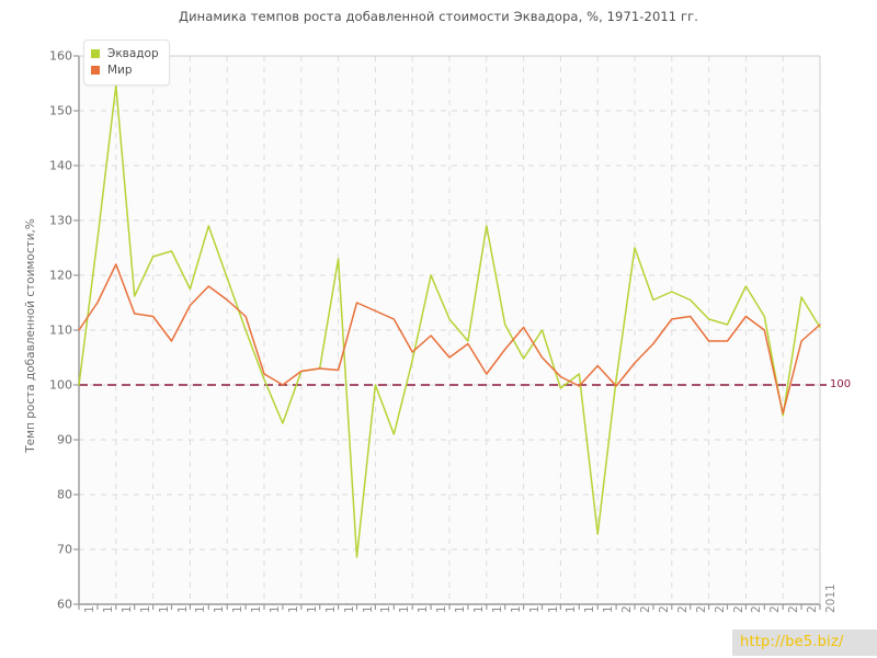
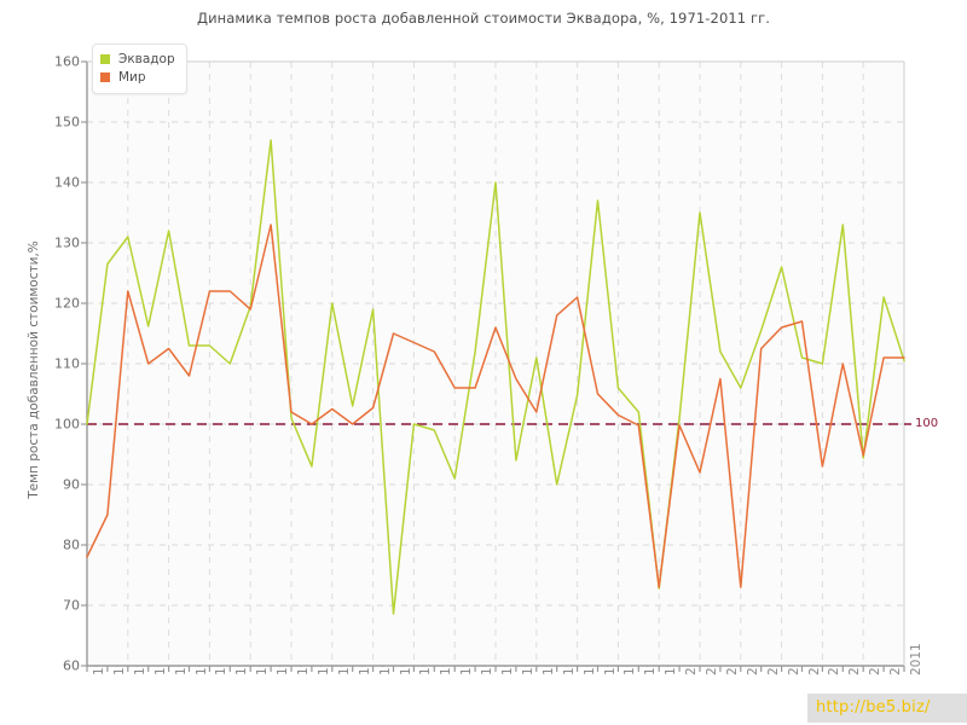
Мир/1971: 110 -> 78
Мир/1972: 115 -> 85
Эквадор/1973: 155 -> 131
Мир/1974: 113 -> 110
Эквадор/1975: 123 -> 132
Эквадор/1976: 124 -> 113
Эквадор/1977: 118 -> 113
Мир/1977: 114 -> 122
Эквадор/1978: 129 -> 110
Мир/1978: 118 -> 122
Мир/1979: 116 -> 119
Эквадор/1980: 110 -> 147
Мир/1980: 112 -> 133
Эквадор/1983: 102 -> 120
Мир/1984: 103 -> 100
Эквадор/1985: 123 -> 119
Эквадор/1988: 91 -> 99
Эквадор/1989: 104 -> 91
Эквадор/1990: 120 -> 112
Мир/1990: 109 -> 106
Эквадор/1991: 112 -> 140
Мир/1991: 105 -> 116
Эквадор/1992: 108 -> 94
Эквадор/1993: 129 -> 111
Эквадор/1994: 111 -> 90
Мир/1994: 106 -> 118
Мир/1995: 110 -> 121
Эквадор/1996: 110 -> 137
Эквадор/1997: 99 -> 106
Мир/1999: 104 -> 73
Эквадор/2001: 125 -> 135
Мир/2001: 104 -> 92
Эквадор/2002: 116 -> 112
Эквадор/2003: 117 -> 106
Мир/2003: 112 -> 73
Эквадор/2005: 112 -> 126
Мир/2005: 108 -> 116
Мир/2006: 108 -> 117
Эквадор/2007: 118 -> 110
Мир/2007: 112 -> 93
Эквадор/2008: 112 -> 133
Эквадор/2010: 116 -> 121
Мир/2010: 108 -> 111
